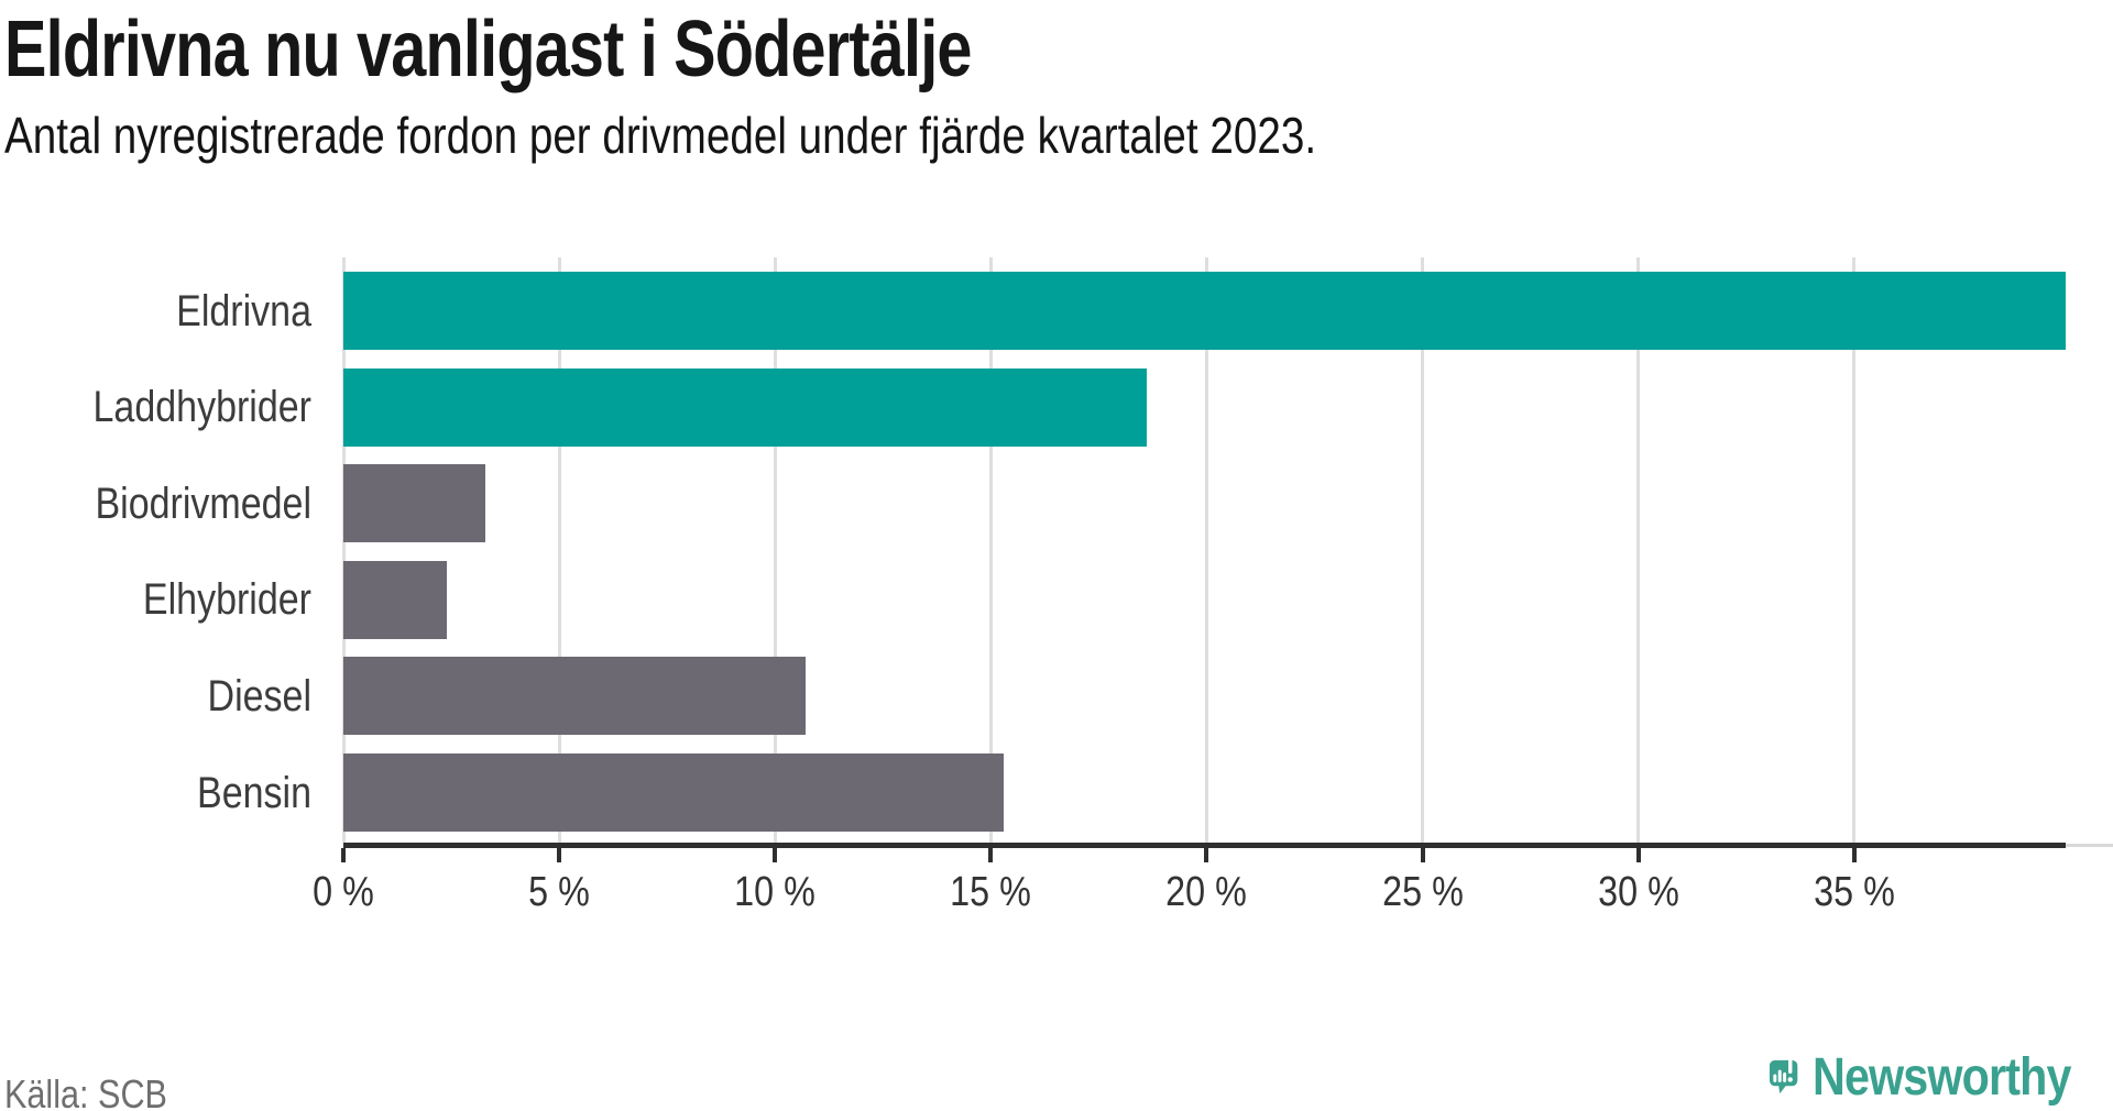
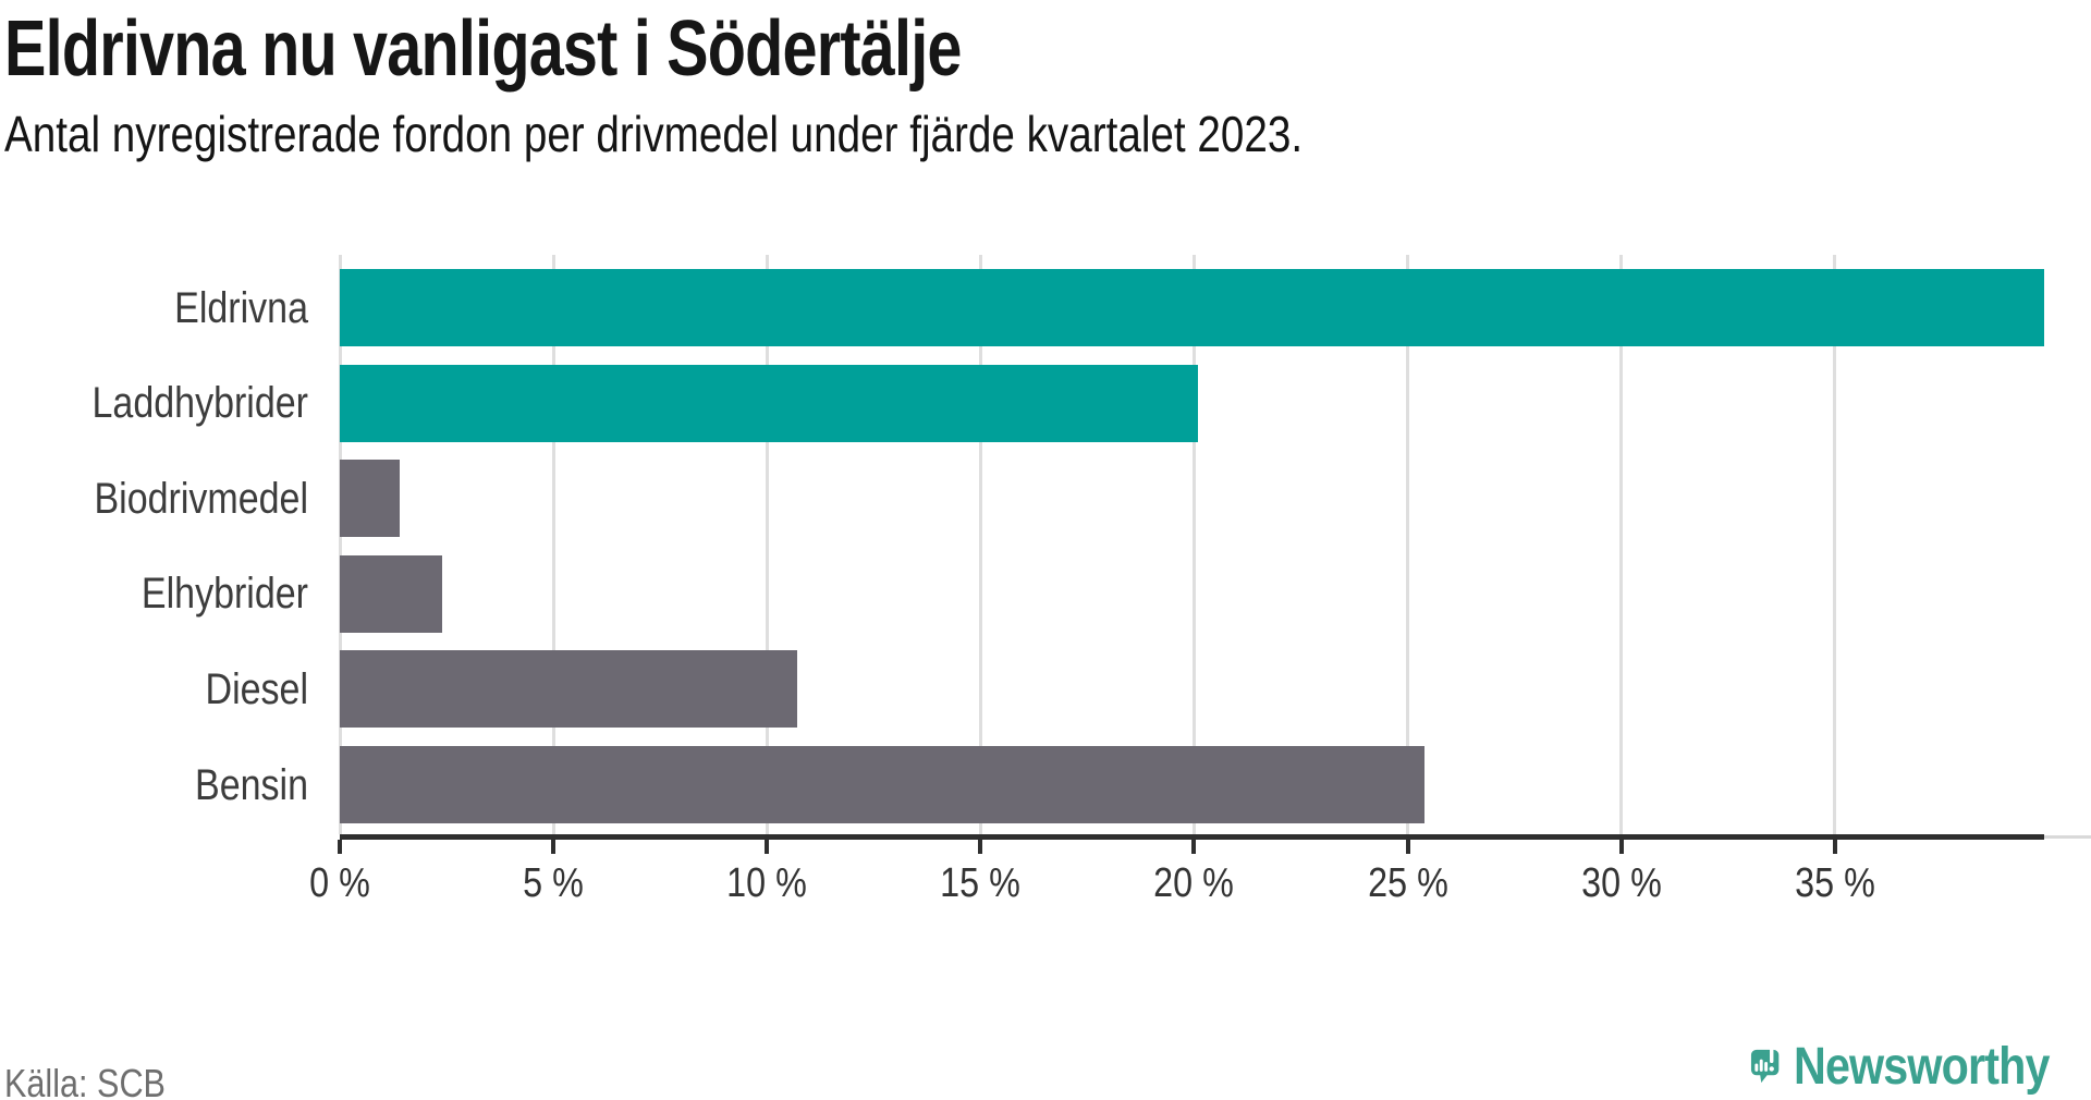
Laddhybrider: 18.6% -> 20.1%
Biodrivmedel: 3.3% -> 1.4%
Bensin: 15.3% -> 25.4%
